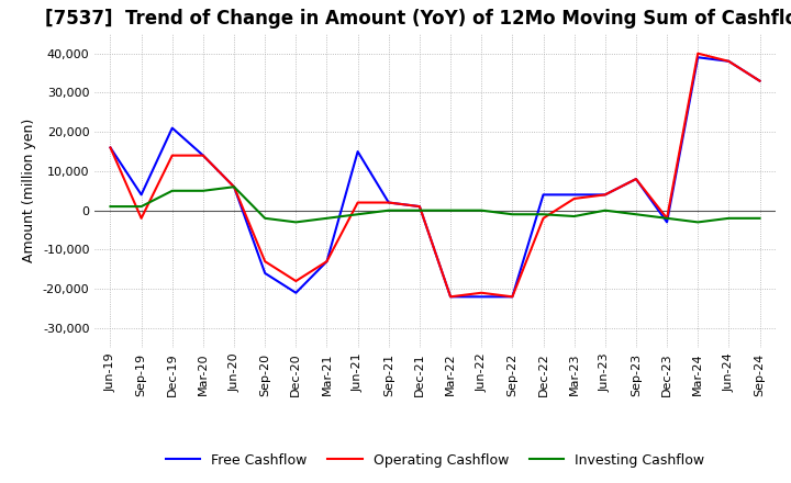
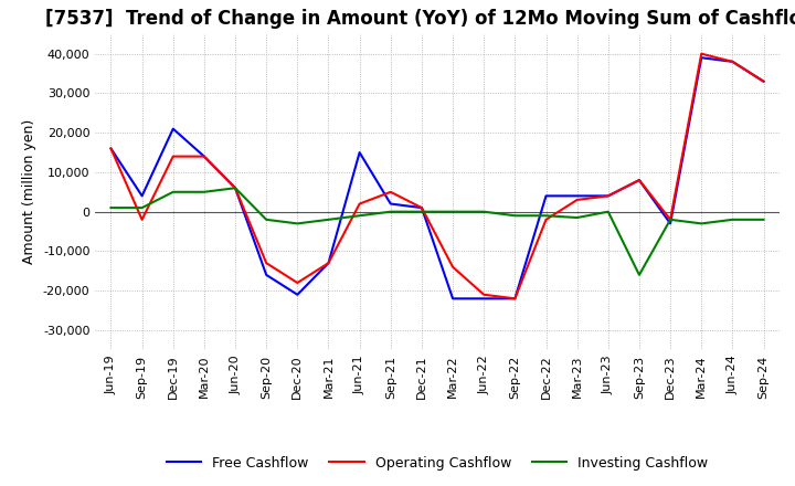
Operating Cashflow/Sep-21: 2,000 -> 5,000
Operating Cashflow/Mar-22: -22,000 -> -14,000
Investing Cashflow/Sep-23: -1,000 -> -16,000
